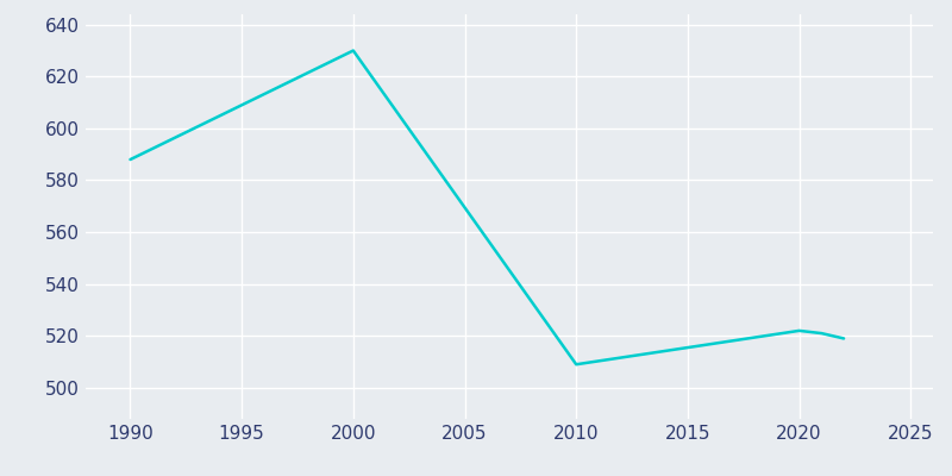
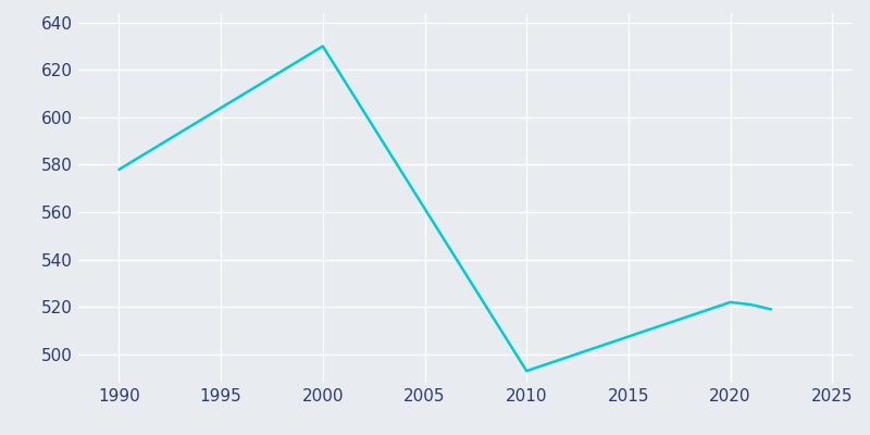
1990: 588 -> 578
2010: 509 -> 493
